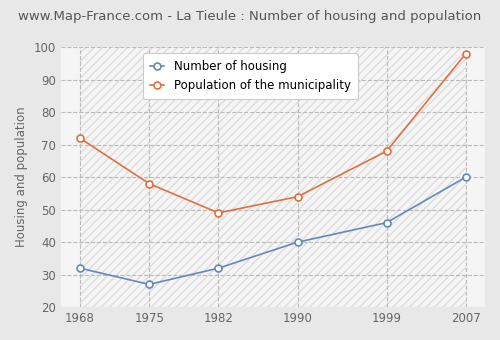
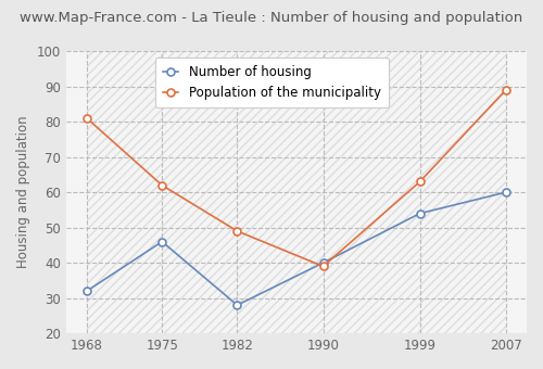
Population of the municipality/1968: 72 -> 81
Number of housing/1975: 27 -> 46
Population of the municipality/1975: 58 -> 62
Number of housing/1982: 32 -> 28
Population of the municipality/1990: 54 -> 39
Number of housing/1999: 46 -> 54
Population of the municipality/1999: 68 -> 63
Population of the municipality/2007: 98 -> 89
